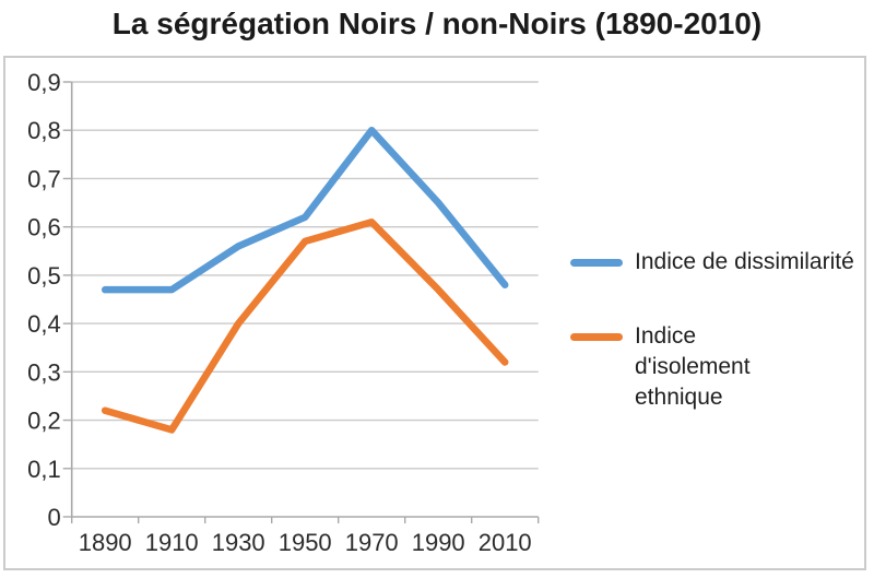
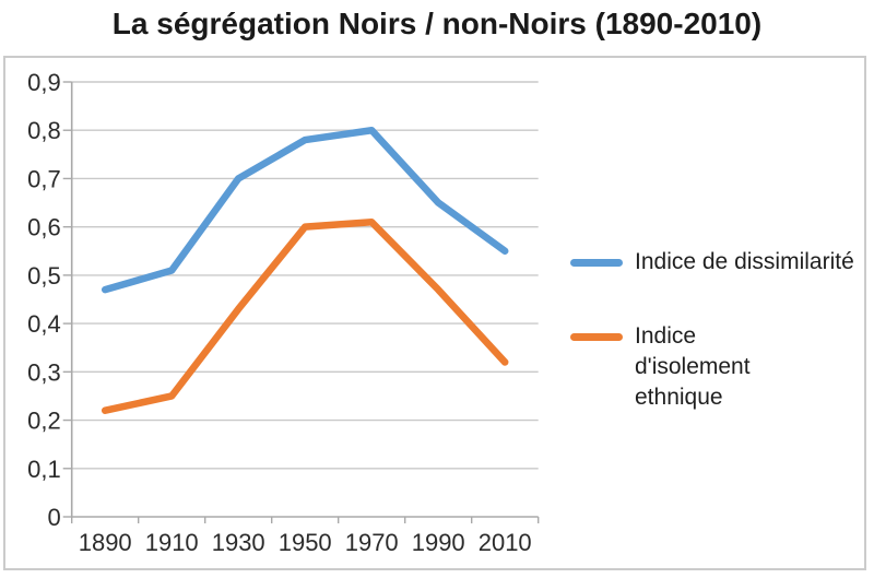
Indice de dissimilarité/1910: 0,47 -> 0,51
Indice d'isolement ethnique/1910: 0,18 -> 0,25
Indice de dissimilarité/1930: 0,56 -> 0,70
Indice d'isolement ethnique/1930: 0,40 -> 0,43
Indice de dissimilarité/1950: 0,62 -> 0,78
Indice d'isolement ethnique/1950: 0,57 -> 0,60
Indice de dissimilarité/2010: 0,48 -> 0,55
